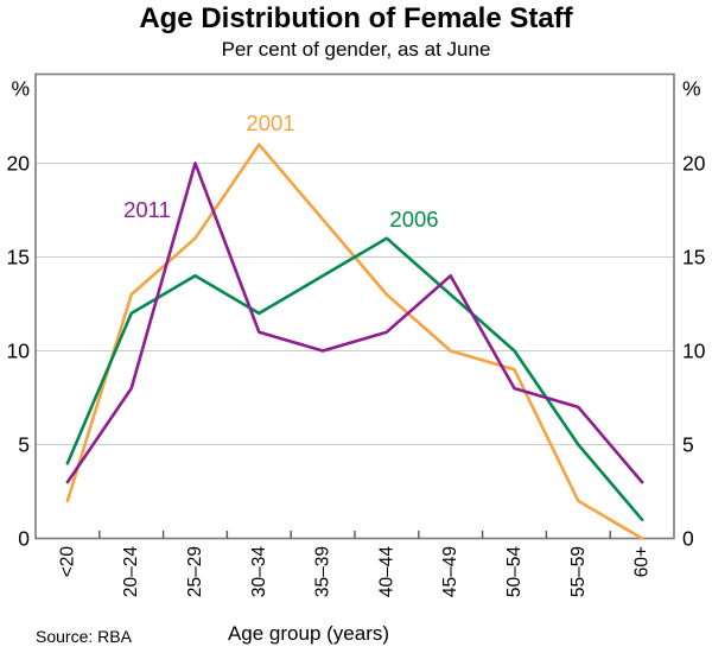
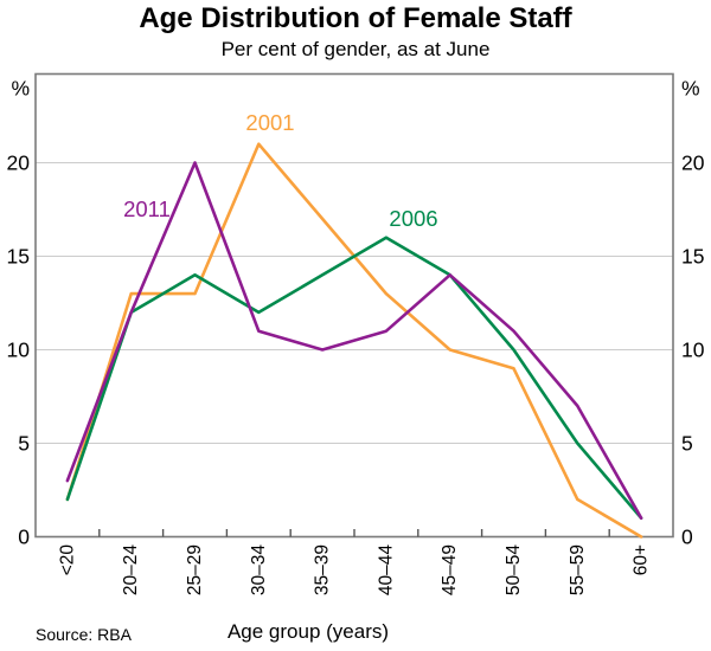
2006/<20: 4 -> 2
2011/20–24: 8 -> 12
2001/25–29: 16 -> 13
2006/45–49: 13 -> 14
2011/50–54: 8 -> 11
2011/60+: 3 -> 1
